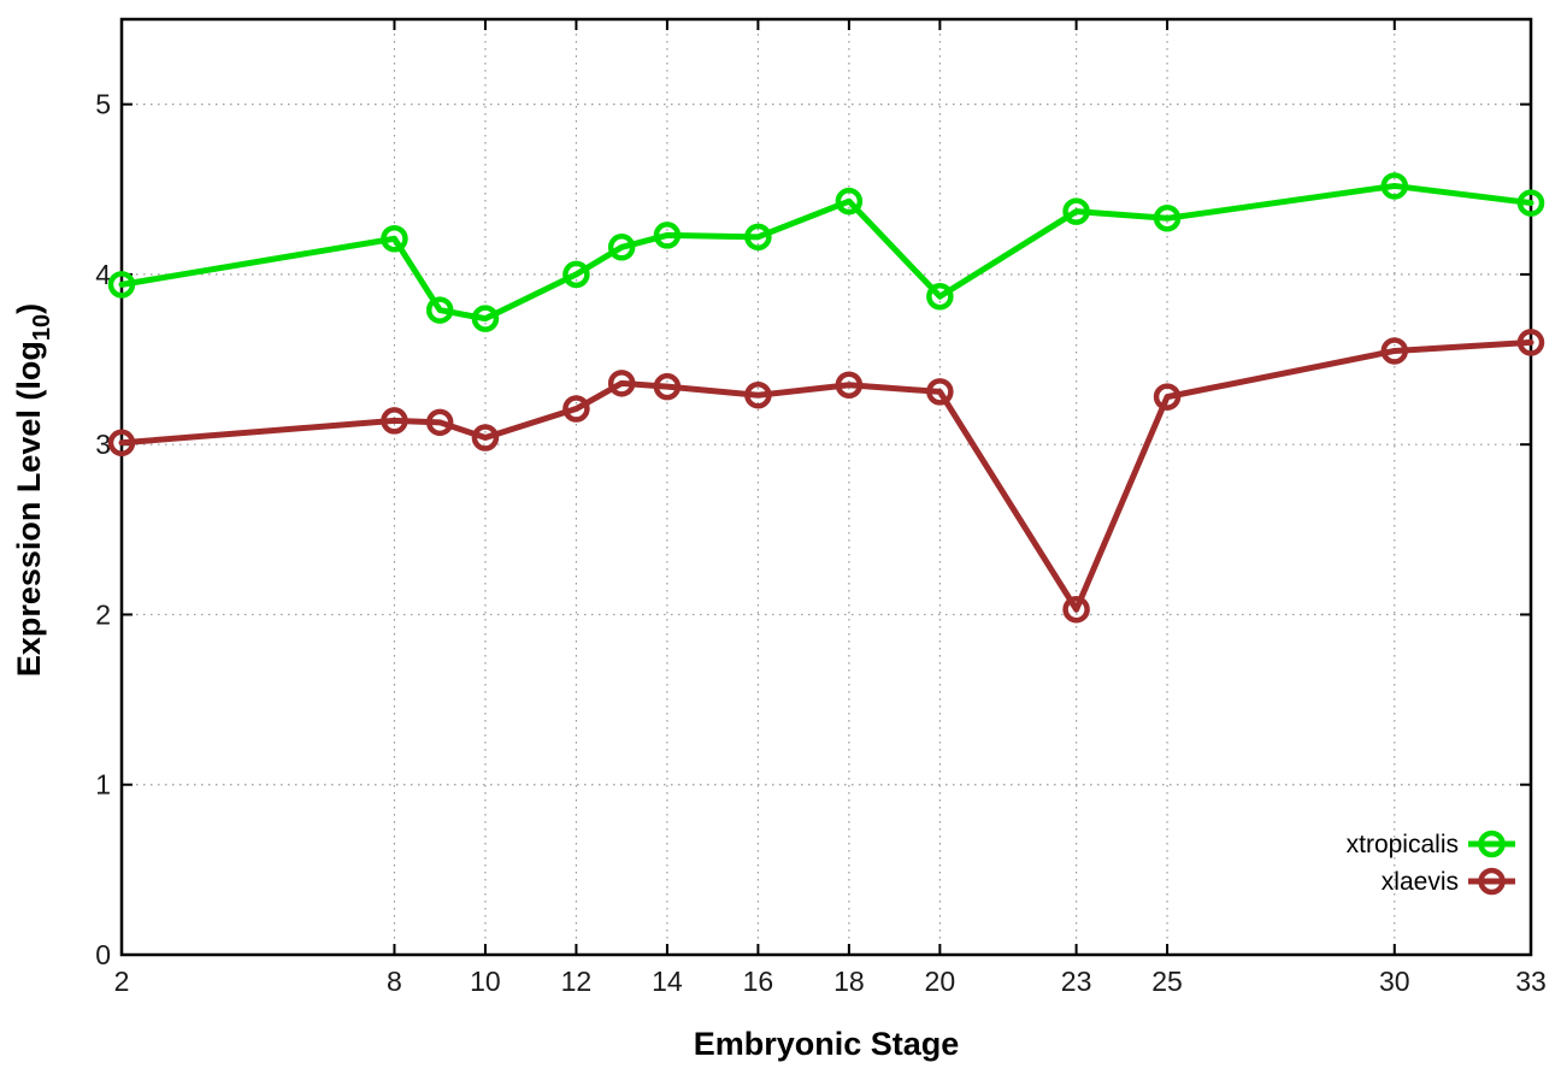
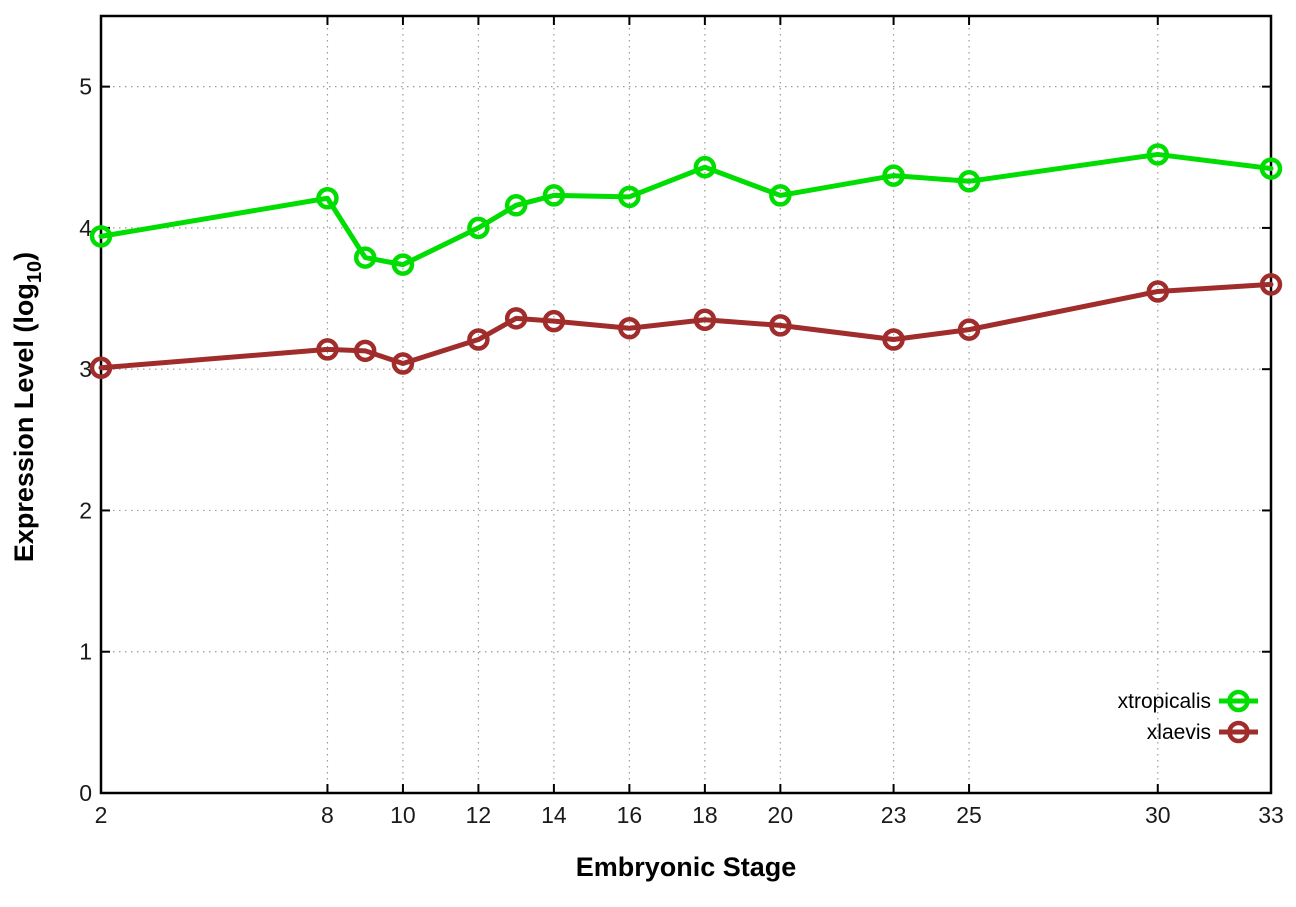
xtropicalis/20: 3.87 -> 4.23
xlaevis/23: 2.03 -> 3.21
